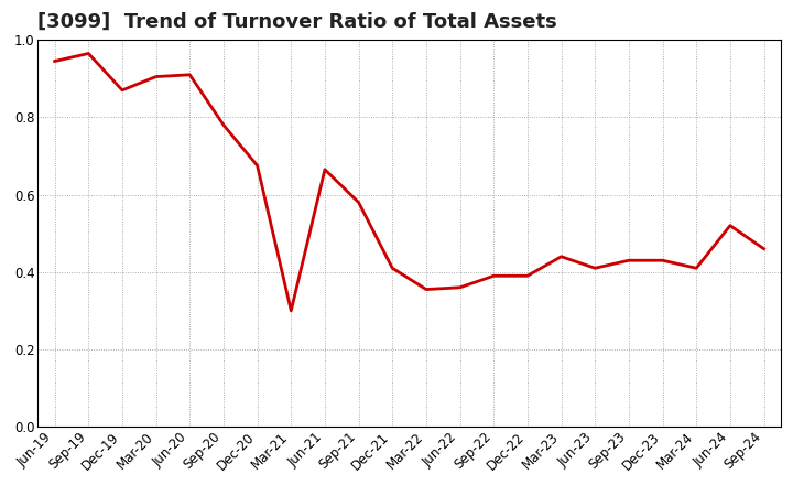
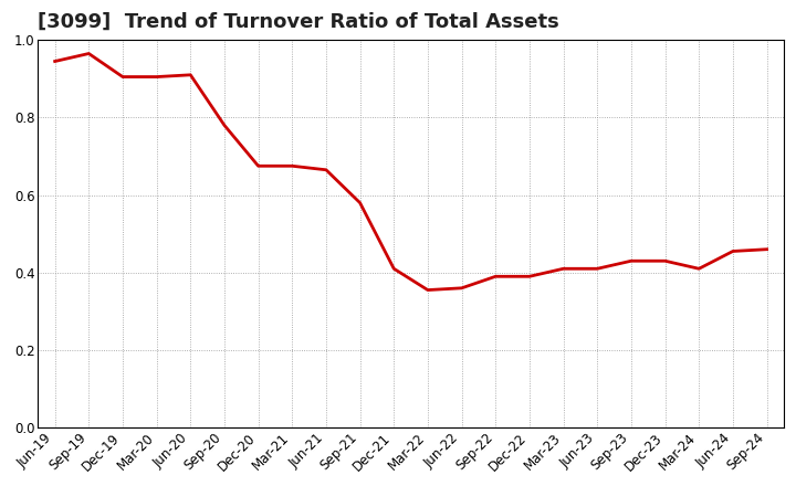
Dec-19: 0.870 -> 0.905
Mar-21: 0.300 -> 0.675
Mar-23: 0.440 -> 0.410
Jun-24: 0.520 -> 0.455
